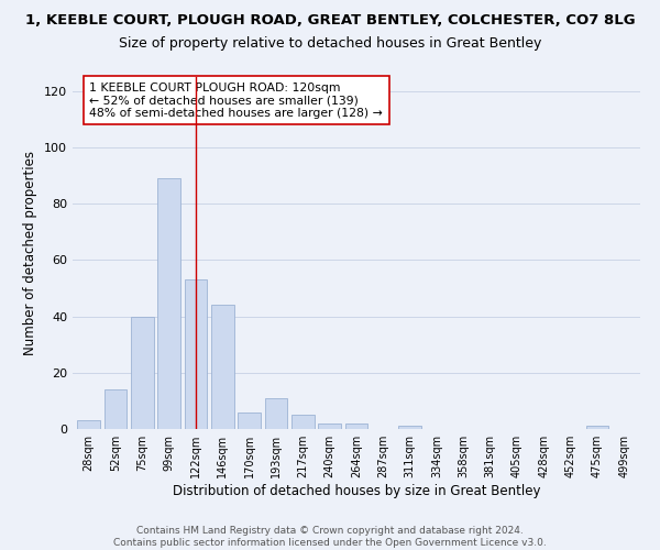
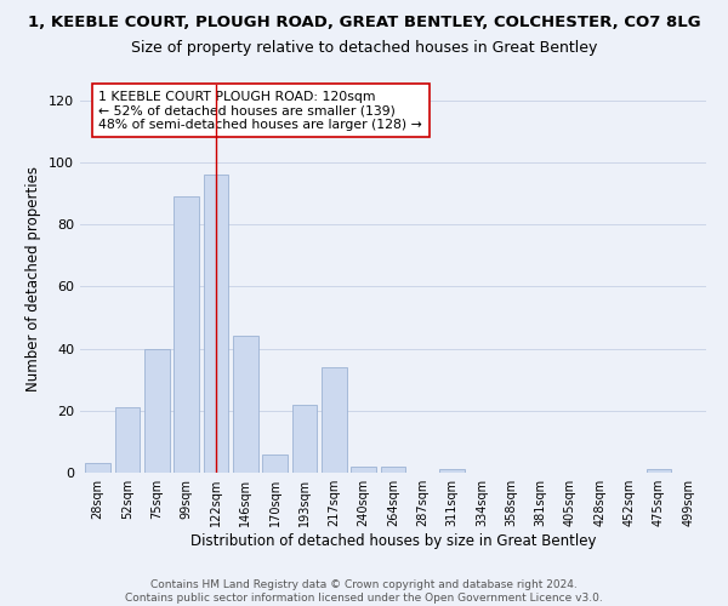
52sqm: 14 -> 21
122sqm: 53 -> 96
193sqm: 11 -> 22
217sqm: 5 -> 34
